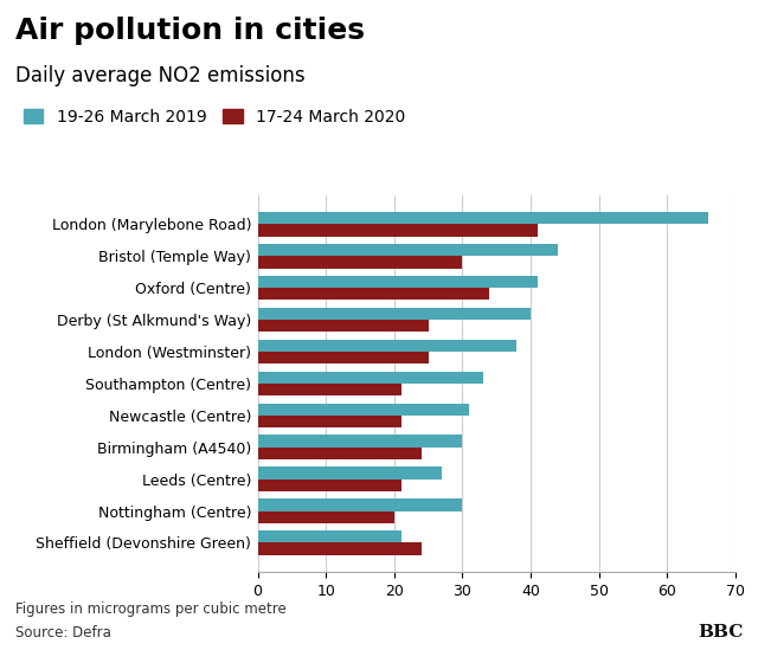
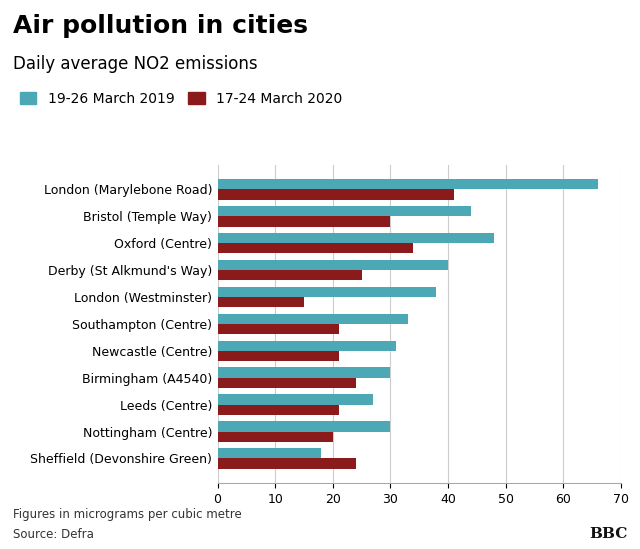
19-26 March 2019/Oxford (Centre): 41 -> 48
17-24 March 2020/London (Westminster): 25 -> 15
19-26 March 2019/Sheffield (Devonshire Green): 21 -> 18
